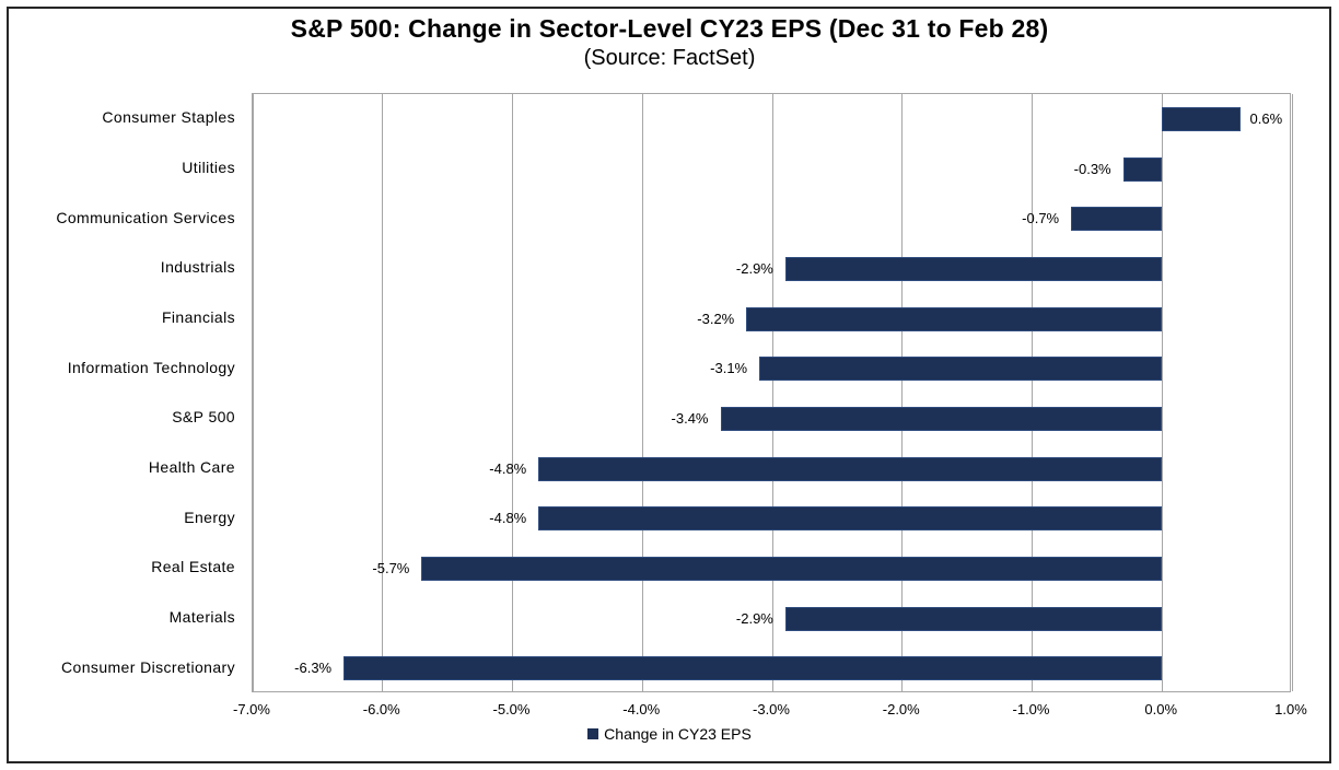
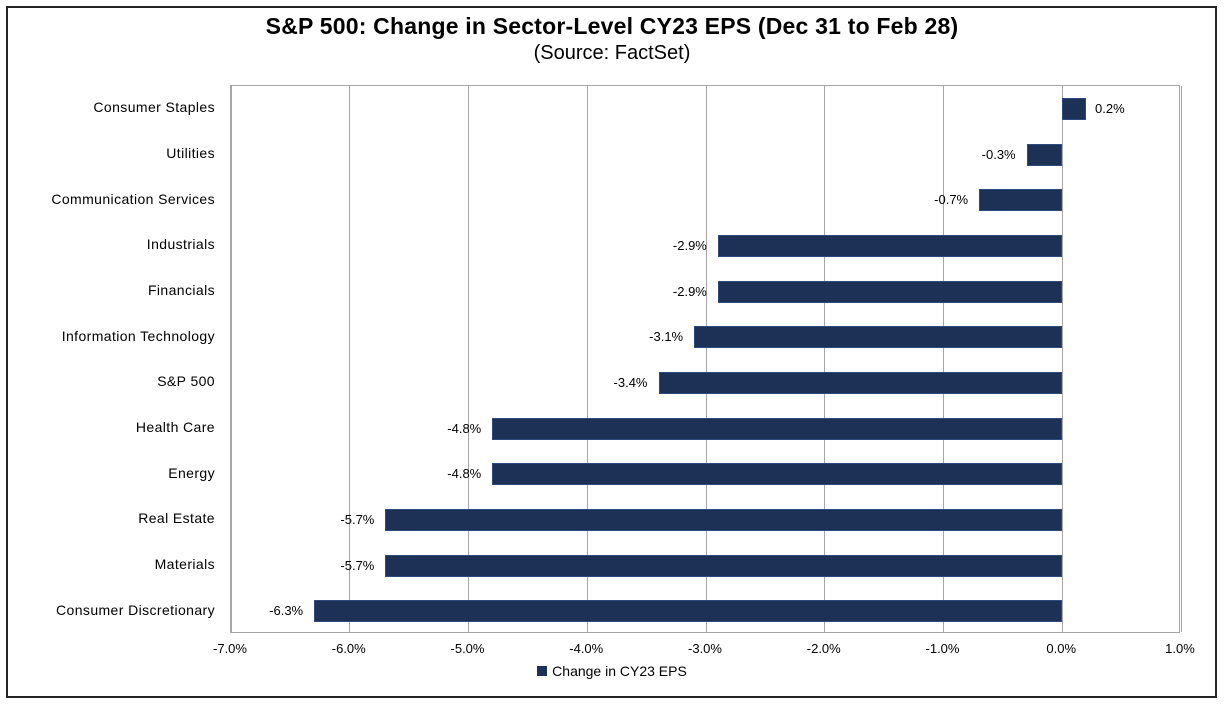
Consumer Staples: 0.6% -> 0.2%
Financials: -3.2% -> -2.9%
Materials: -2.9% -> -5.7%
